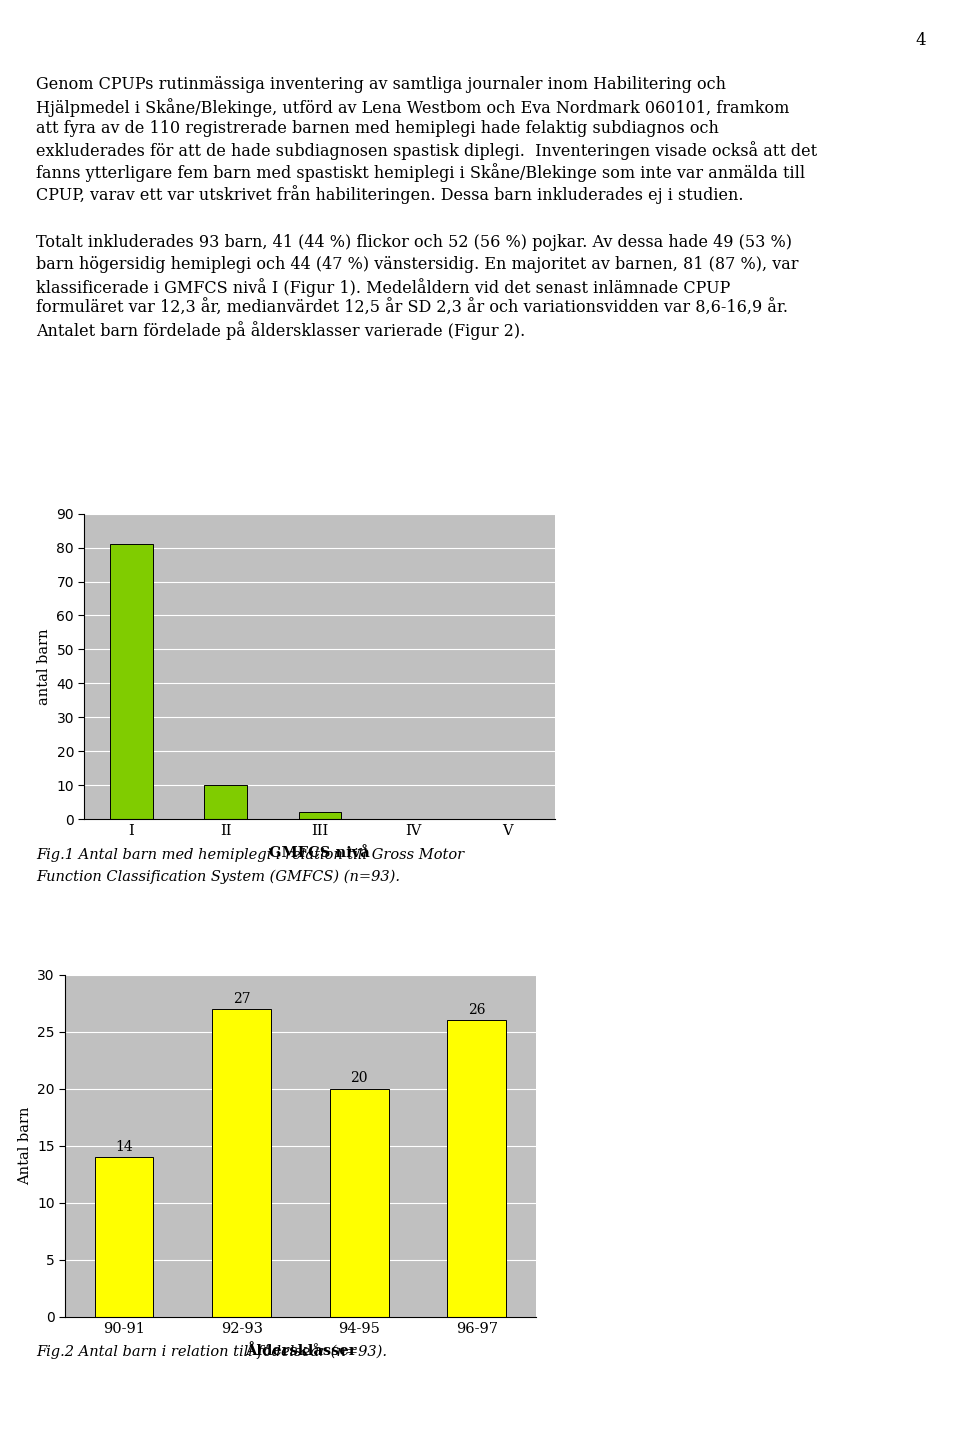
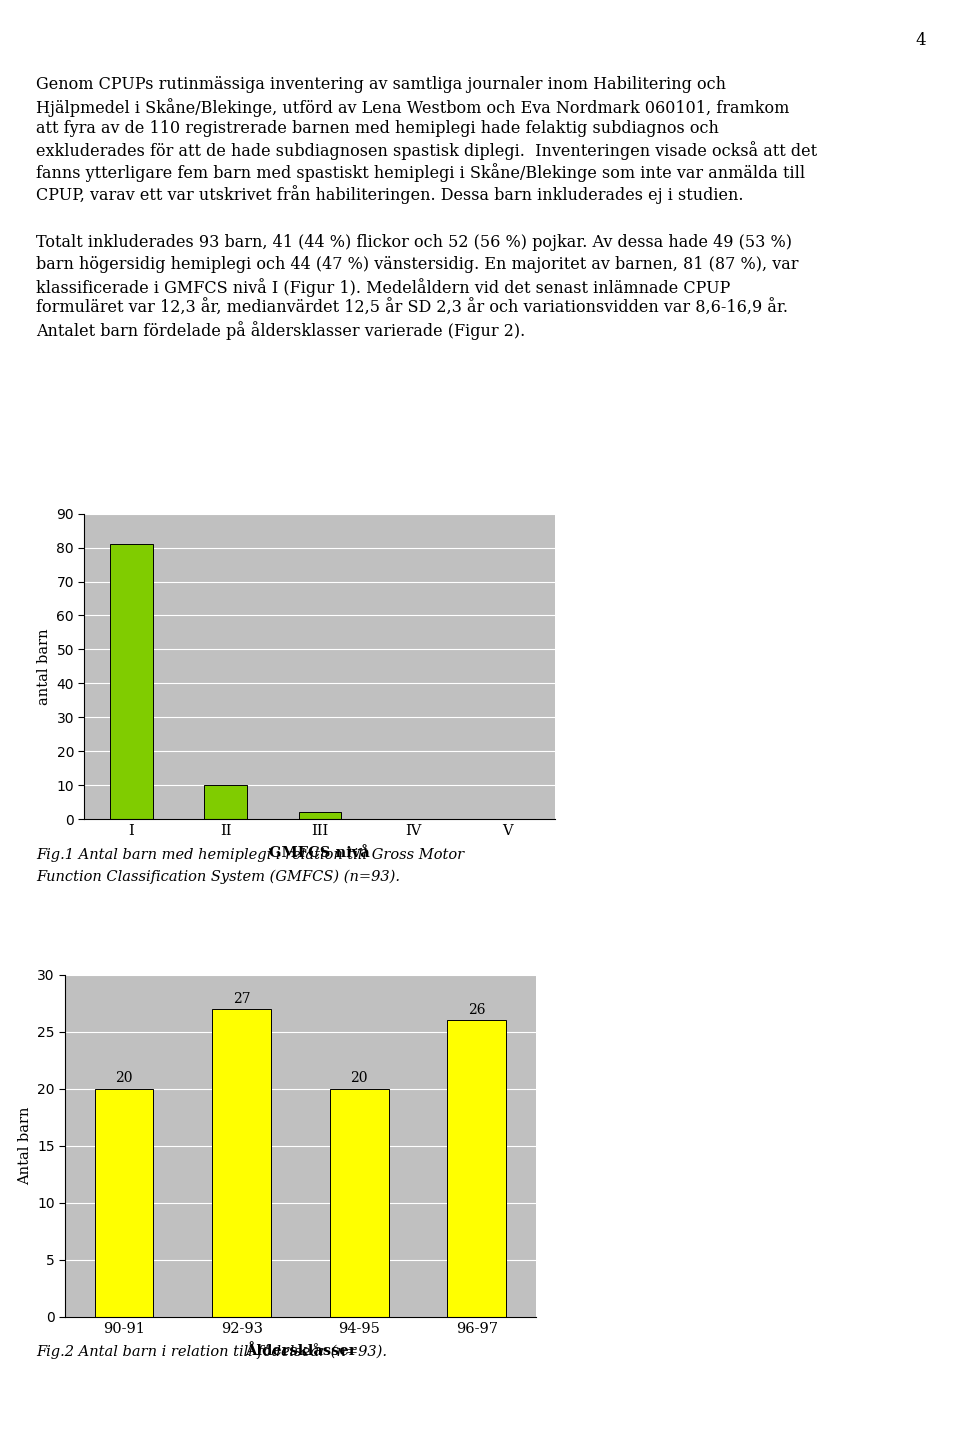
90-91: 14 -> 20
